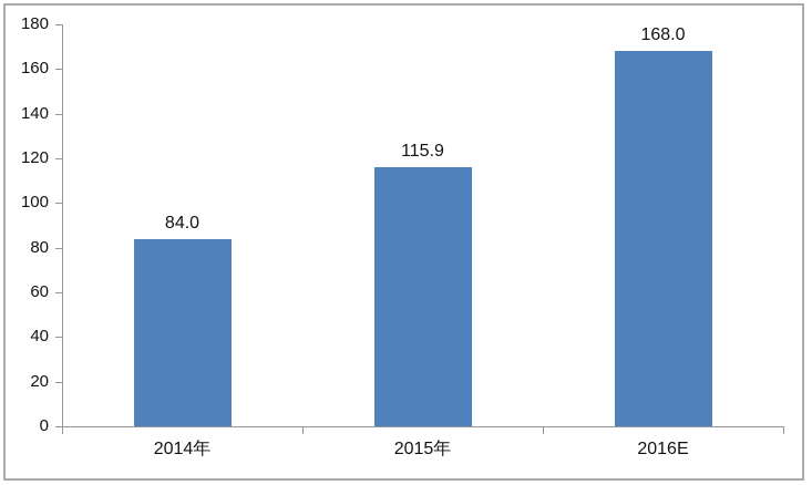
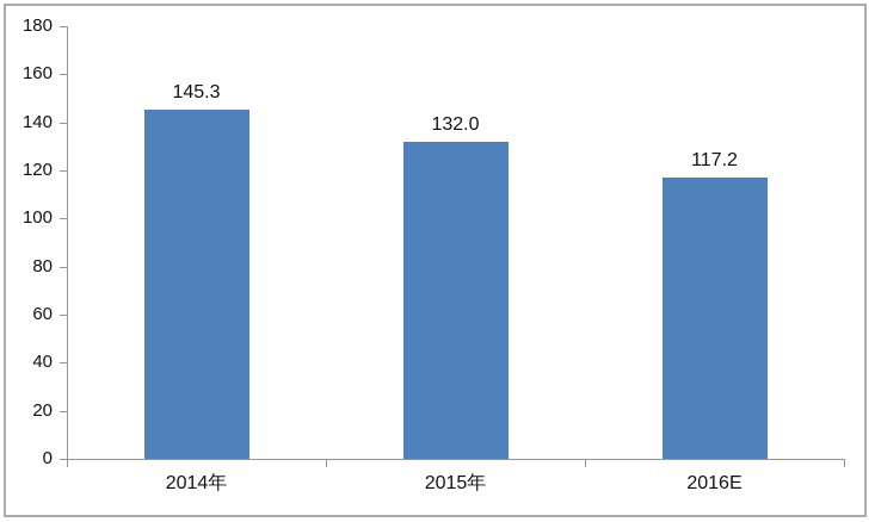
2014年: 84.0 -> 145.3
2015年: 115.9 -> 132.0
2016E: 168.0 -> 117.2
